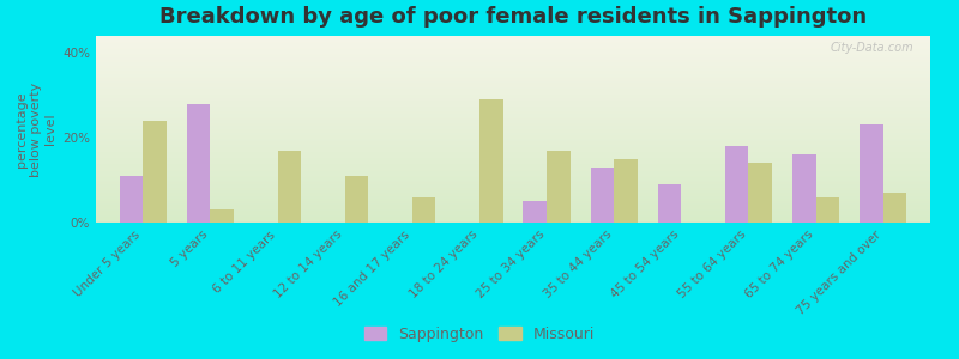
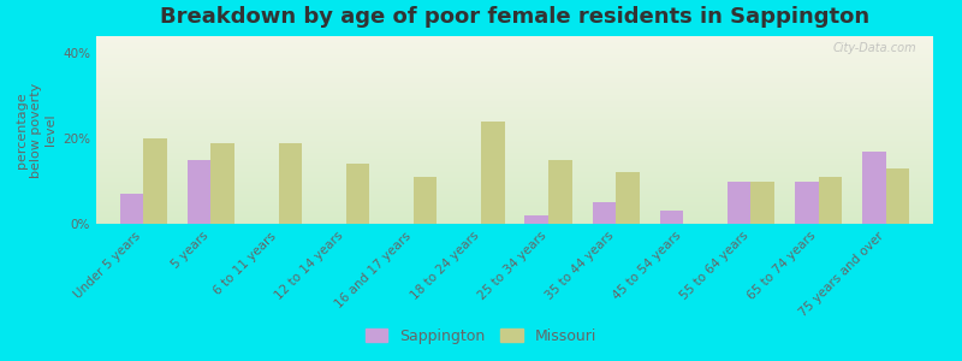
Sappington/Under 5 years: 11% -> 7%
Missouri/Under 5 years: 24% -> 20%
Sappington/5 years: 28% -> 15%
Missouri/5 years: 3% -> 19%
Missouri/6 to 11 years: 17% -> 19%
Missouri/12 to 14 years: 11% -> 14%
Missouri/16 and 17 years: 6% -> 11%
Missouri/18 to 24 years: 29% -> 24%
Sappington/25 to 34 years: 5% -> 2%
Missouri/25 to 34 years: 17% -> 15%
Sappington/35 to 44 years: 13% -> 5%
Missouri/35 to 44 years: 15% -> 12%
Sappington/45 to 54 years: 9% -> 3%
Sappington/55 to 64 years: 18% -> 10%
Missouri/55 to 64 years: 14% -> 10%
Sappington/65 to 74 years: 16% -> 10%
Missouri/65 to 74 years: 6% -> 11%
Sappington/75 years and over: 23% -> 17%
Missouri/75 years and over: 7% -> 13%
